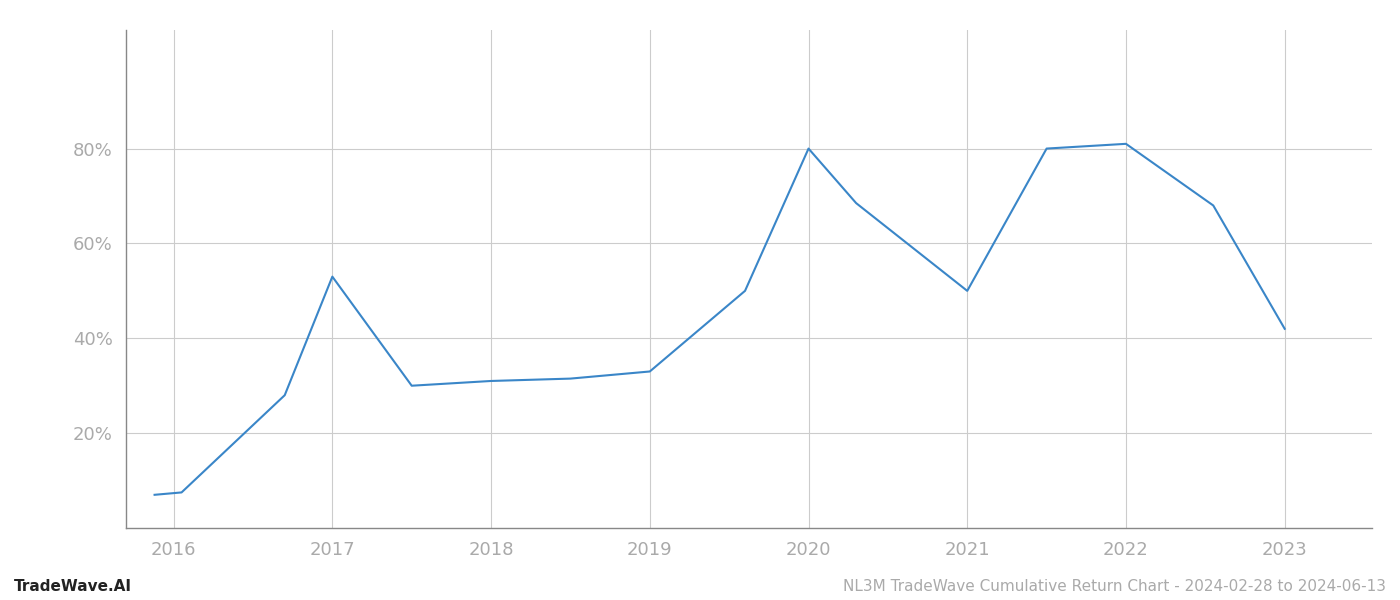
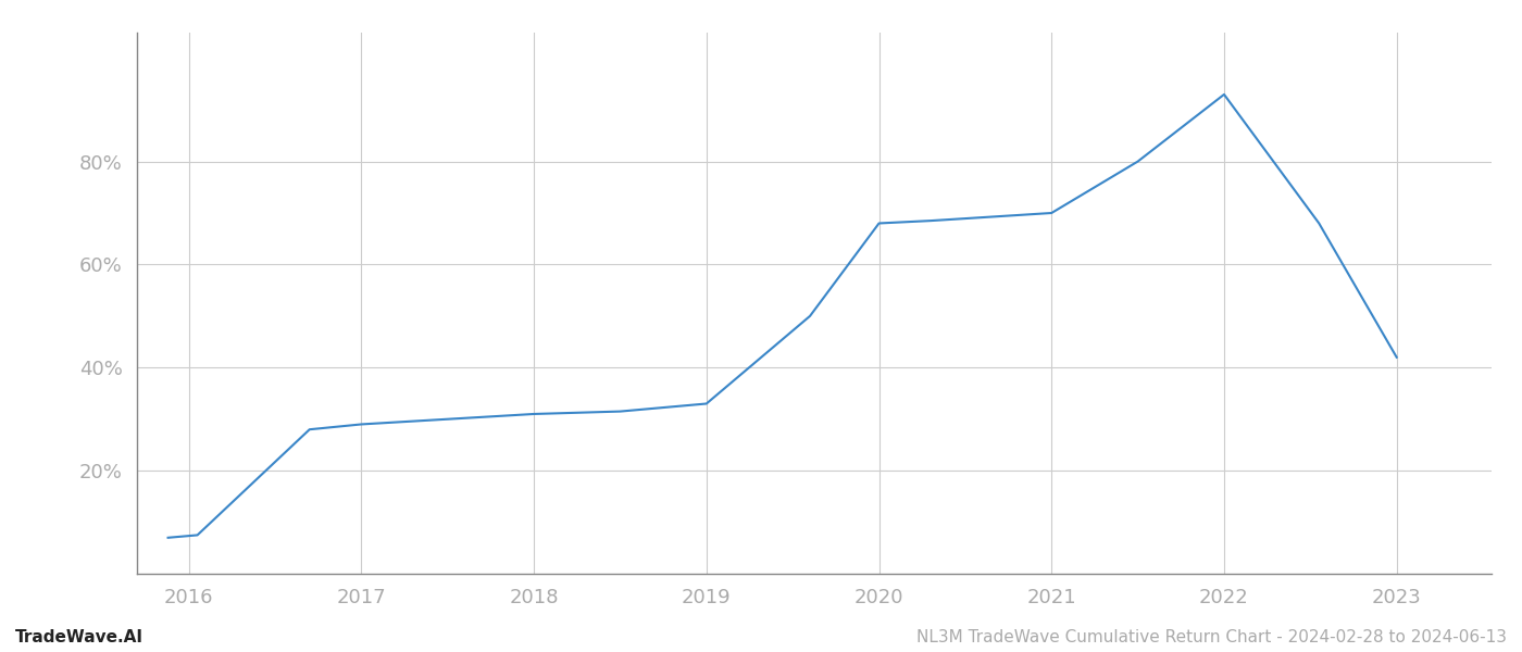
2017: 53.0% -> 29.0%
2020: 80.0% -> 68.0%
2021: 50.0% -> 70.0%
2022: 81.0% -> 93.0%
